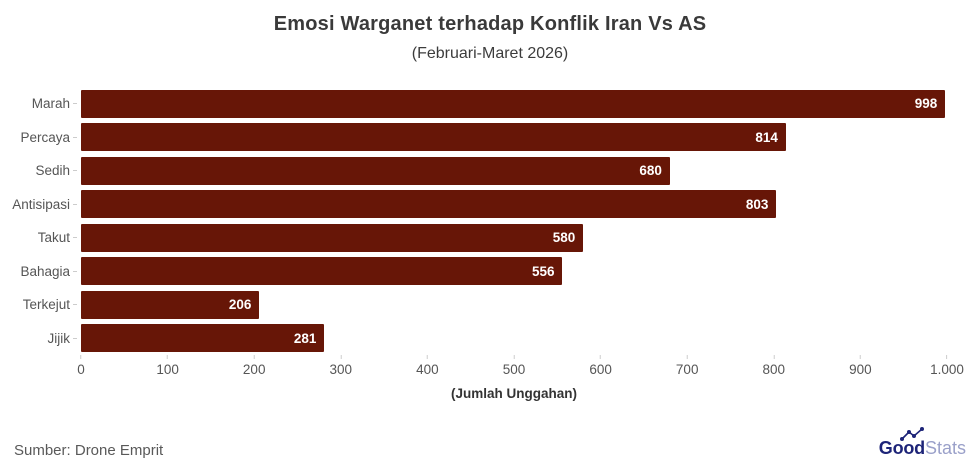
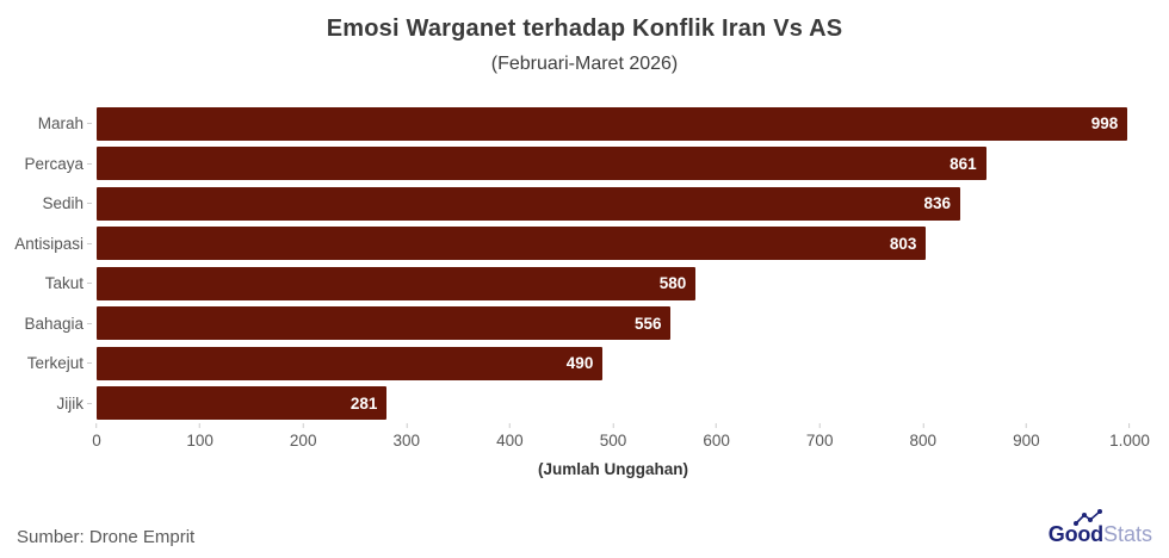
Percaya: 814 -> 861
Sedih: 680 -> 836
Terkejut: 206 -> 490
